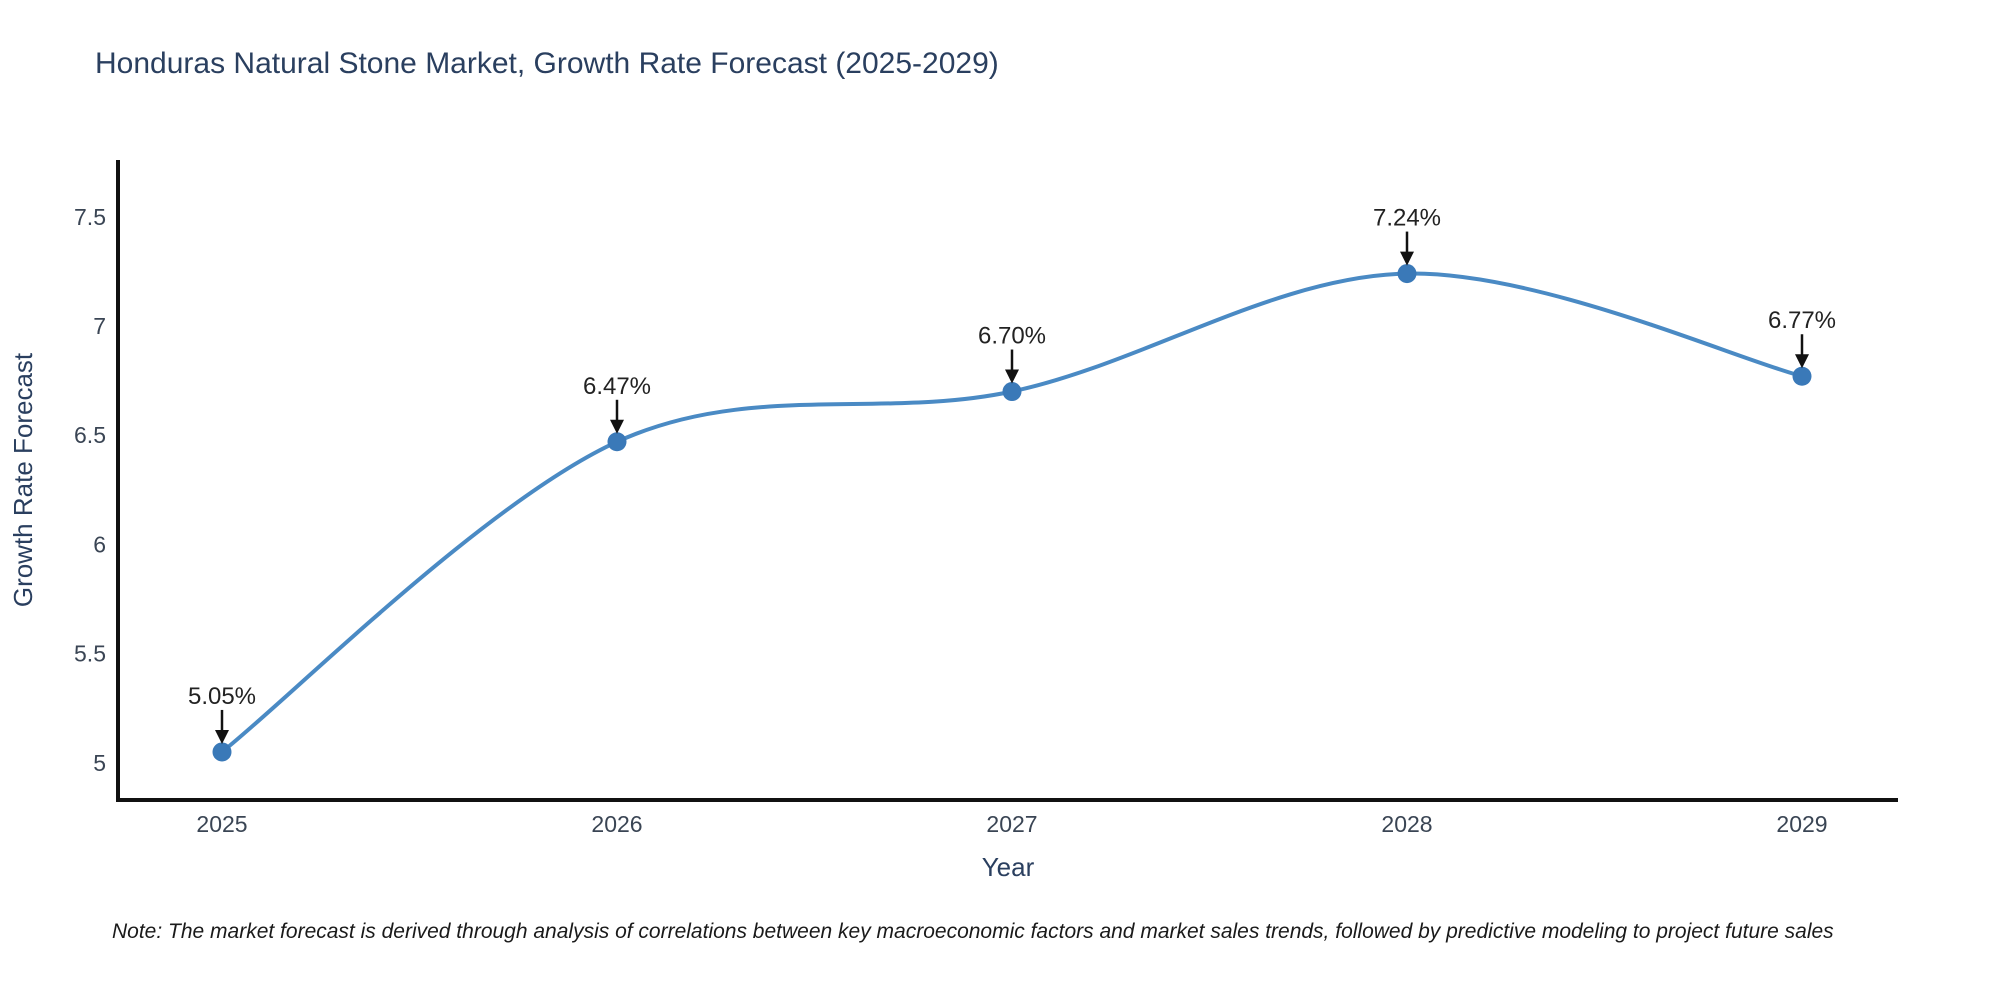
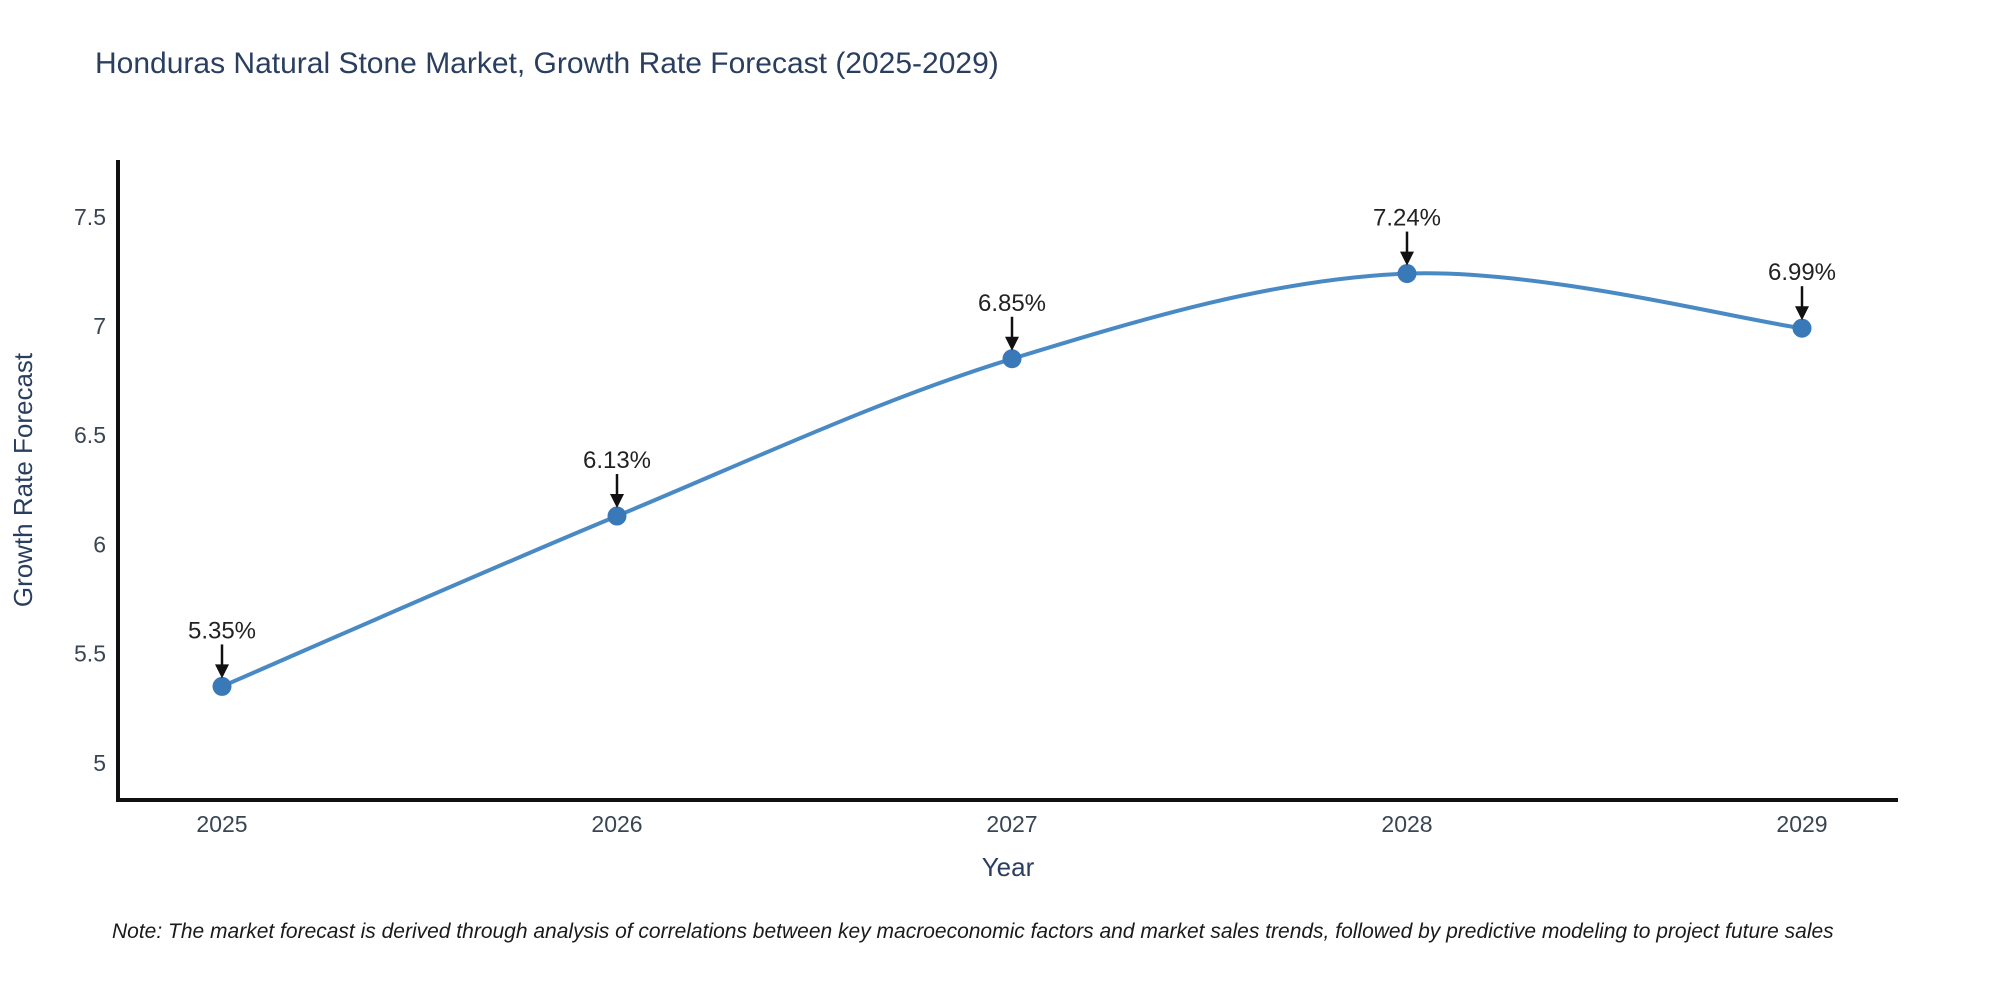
2025: 5.05% -> 5.35%
2026: 6.47% -> 6.13%
2027: 6.70% -> 6.85%
2029: 6.77% -> 6.99%
